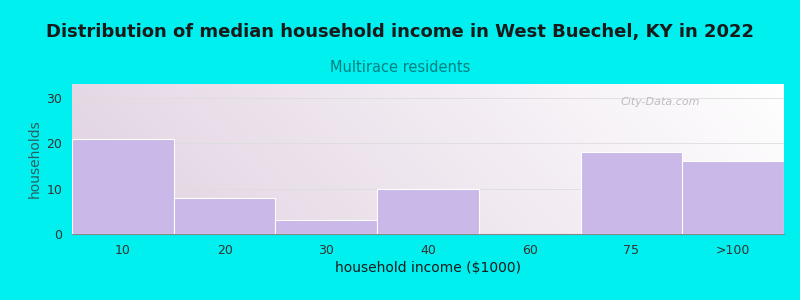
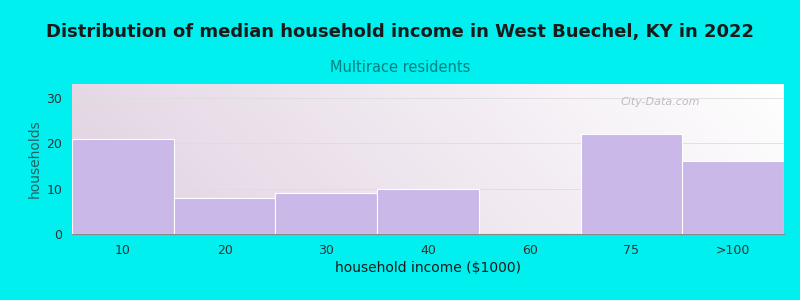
30: 3 -> 9
75: 18 -> 22
